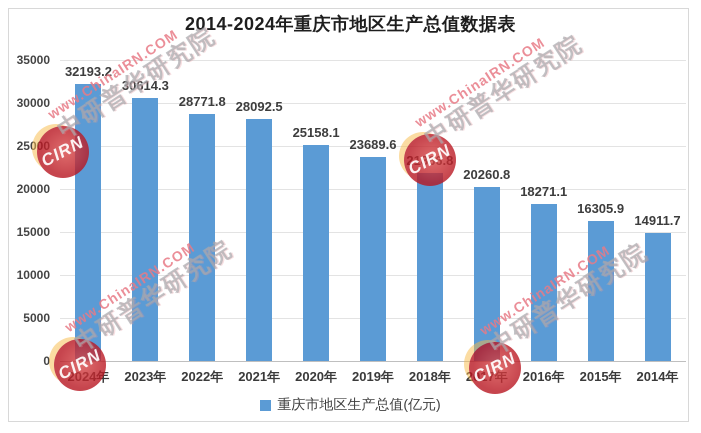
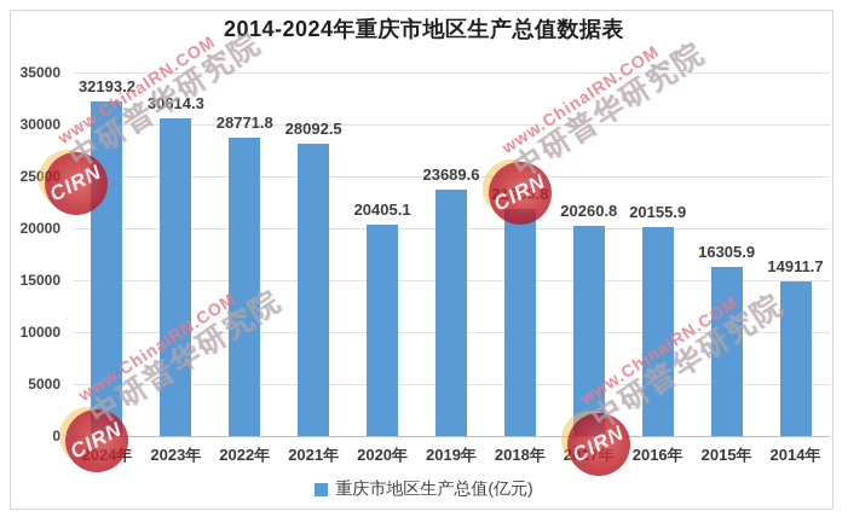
2020年: 25158.1 -> 20405.1
2016年: 18271.1 -> 20155.9
